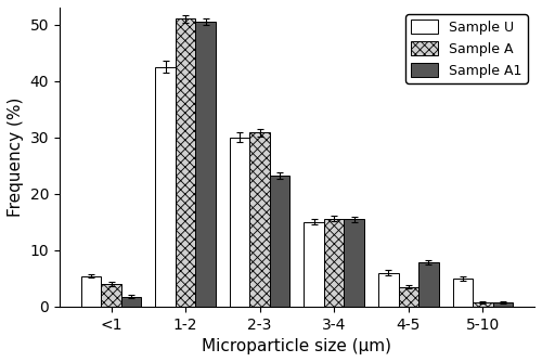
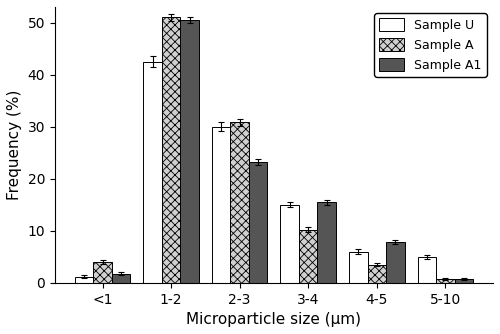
Sample U/<1: 5.4 -> 1.2
Sample A/3-4: 15.6 -> 10.2
